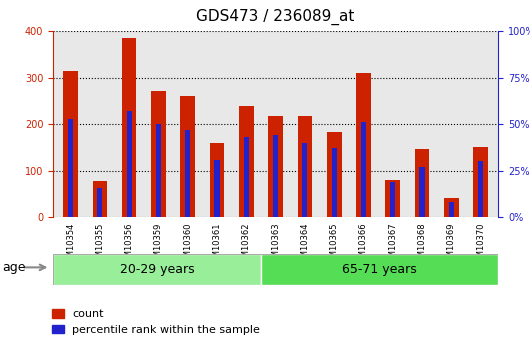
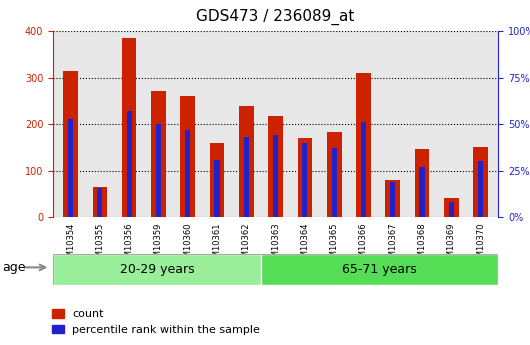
count/GSM10355: 78 -> 65
count/GSM10364: 218 -> 170
